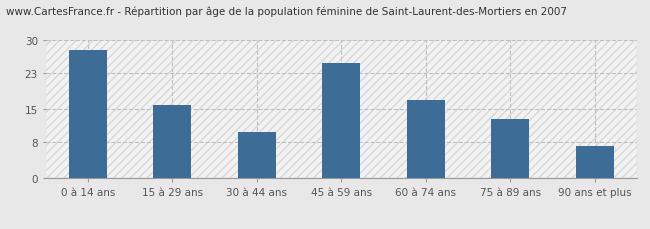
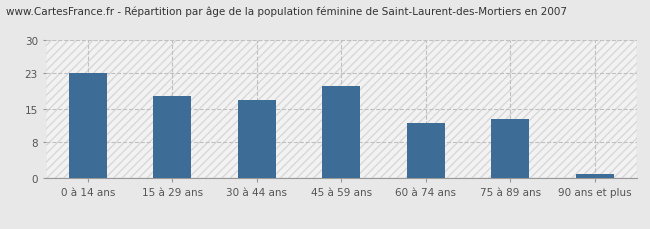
0 à 14 ans: 28 -> 23
15 à 29 ans: 16 -> 18
30 à 44 ans: 10 -> 17
45 à 59 ans: 25 -> 20
60 à 74 ans: 17 -> 12
90 ans et plus: 7 -> 1
